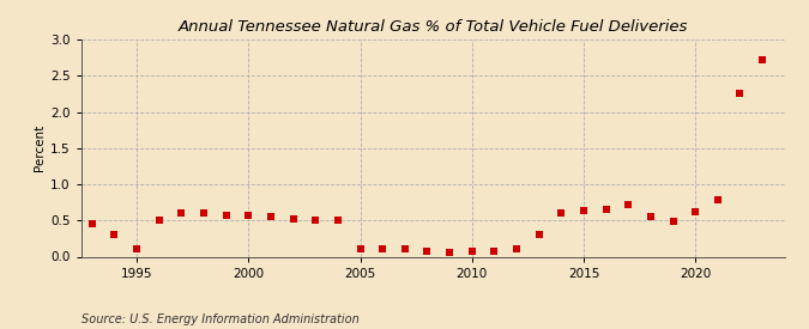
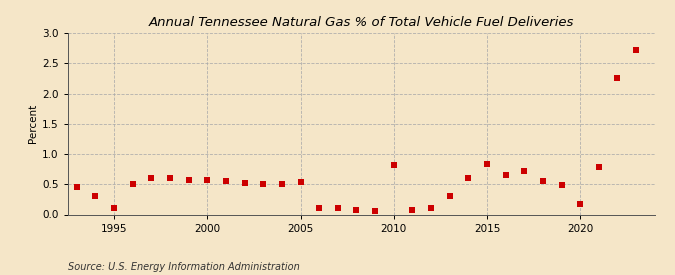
2005: 0.10 -> 0.54
2010: 0.08 -> 0.82
2015: 0.63 -> 0.84
2020: 0.62 -> 0.18
